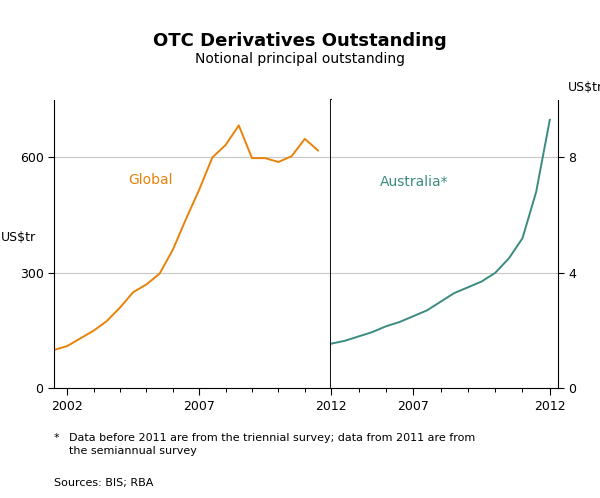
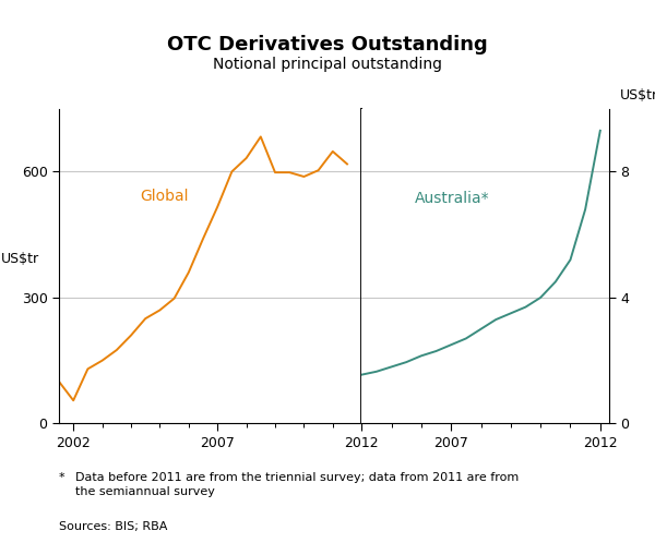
2002: 110 -> 55
